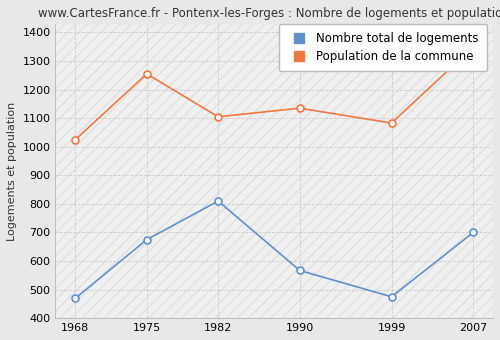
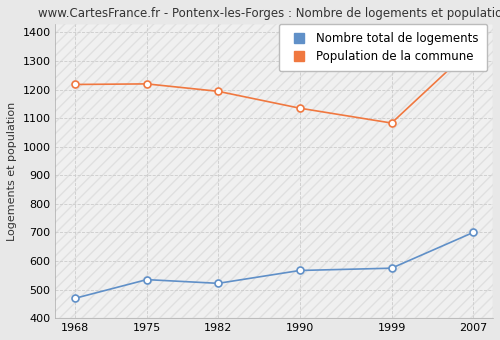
Population de la commune/1968: 1025 -> 1218
Nombre total de logements/1975: 675 -> 535
Population de la commune/1975: 1255 -> 1220
Nombre total de logements/1982: 810 -> 522
Population de la commune/1982: 1105 -> 1194
Nombre total de logements/1999: 475 -> 575
